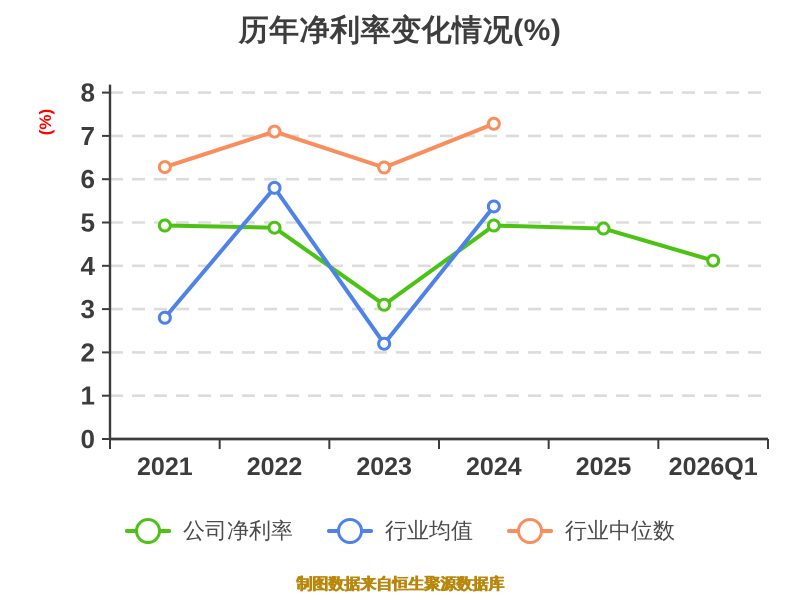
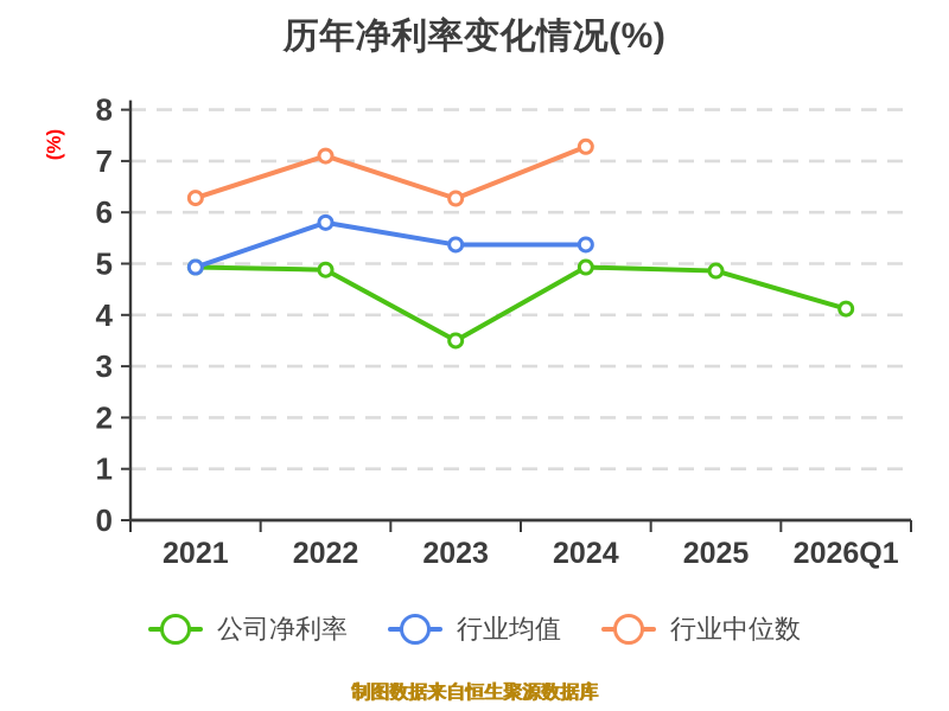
行业均值/2021: 2.8 -> 4.9
公司净利率/2023: 3.1 -> 3.5
行业均值/2023: 2.2 -> 5.4
